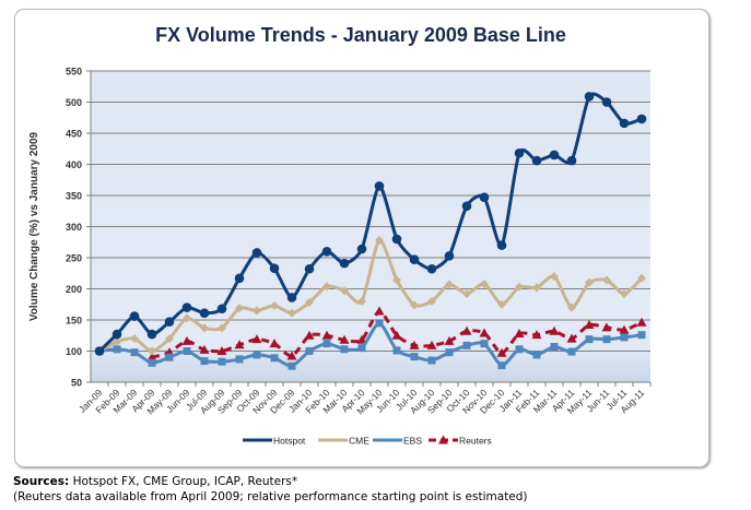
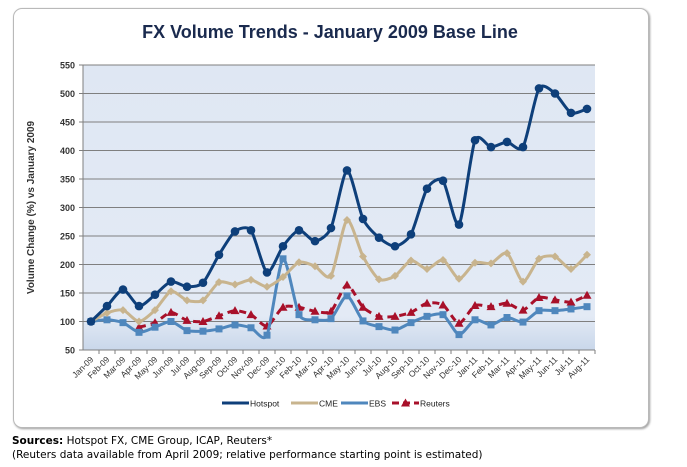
Hotspot/Nov-09: 230 -> 260
EBS/Jan-10: 100 -> 210
